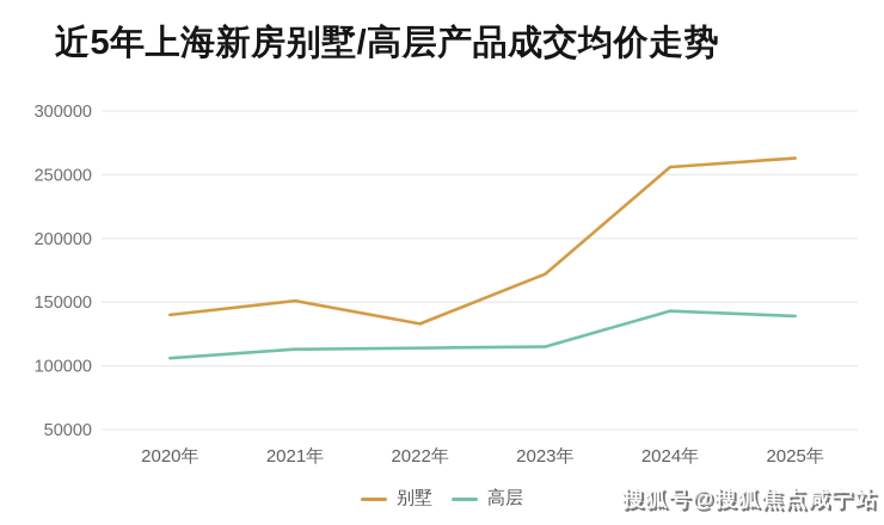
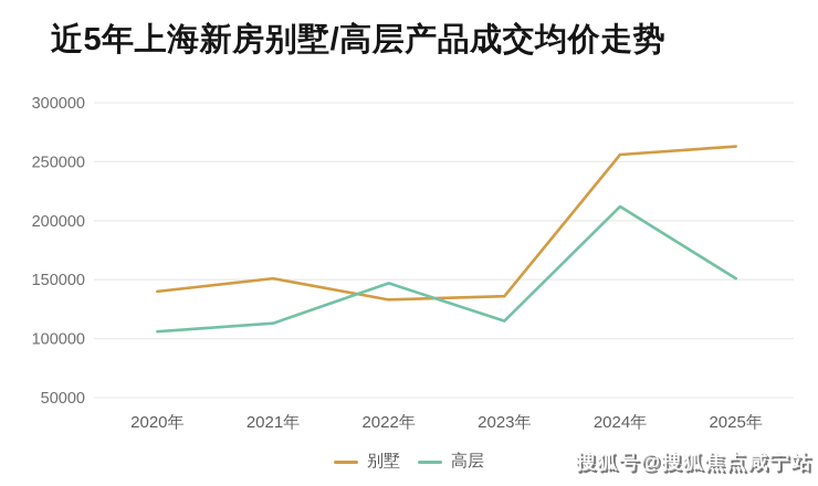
高层/2022年: 114000 -> 147000
别墅/2023年: 172000 -> 136000
高层/2024年: 143000 -> 212000
高层/2025年: 139000 -> 151000
